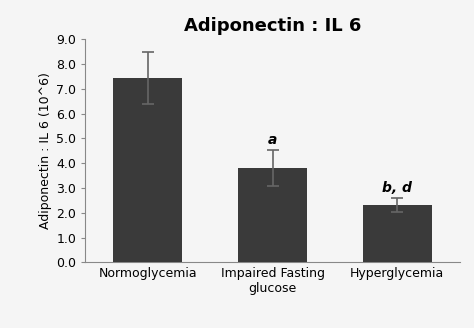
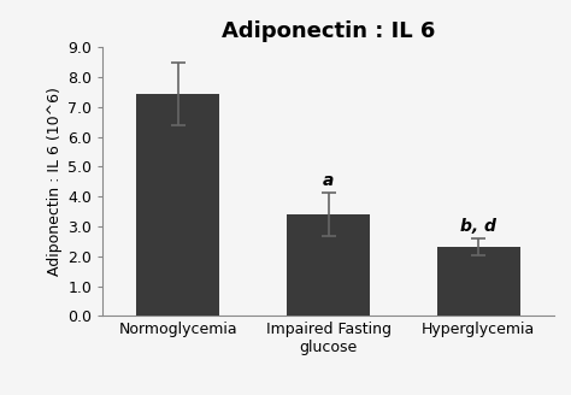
Impaired Fasting glucose: 3.82 -> 3.40
